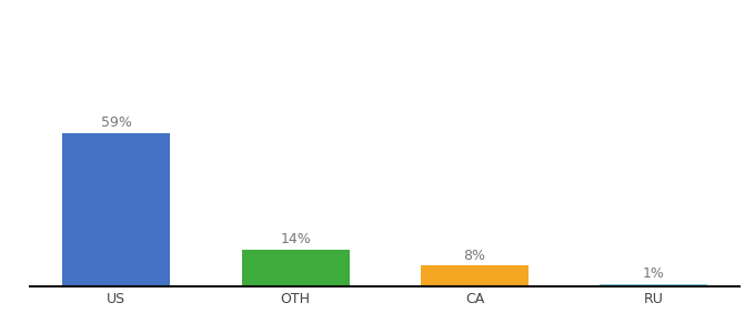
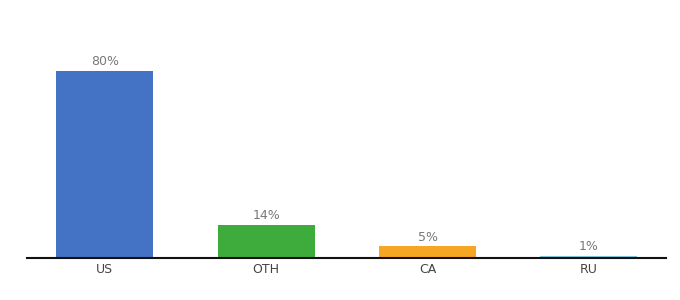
US: 59% -> 80%
CA: 8% -> 5%
